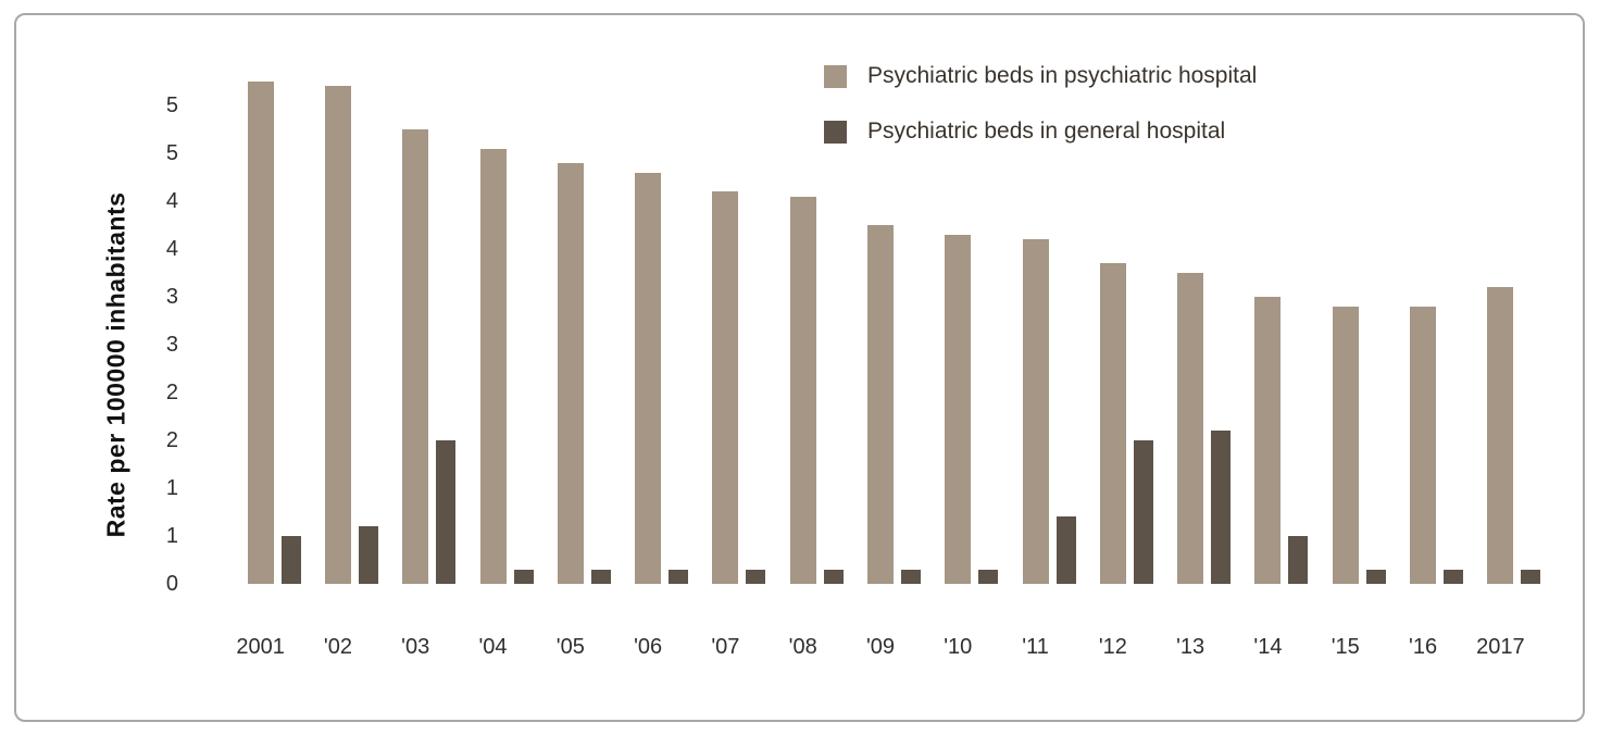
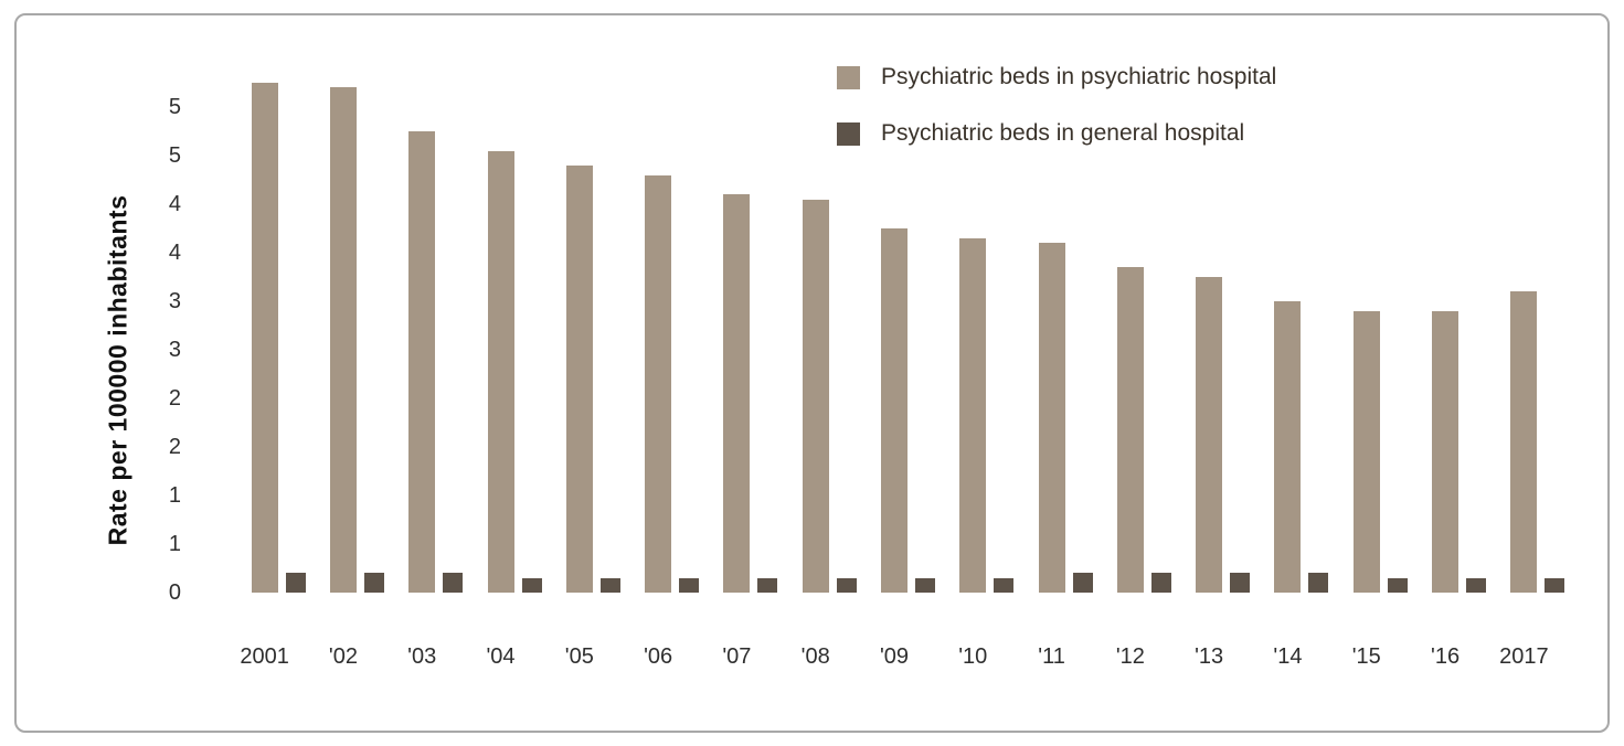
Psychiatric beds in general hospital/2001: 0.5 -> 0.2
Psychiatric beds in general hospital/'02: 0.6 -> 0.2
Psychiatric beds in general hospital/'03: 1.5 -> 0.2
Psychiatric beds in general hospital/'11: 0.7 -> 0.2
Psychiatric beds in general hospital/'12: 1.5 -> 0.2
Psychiatric beds in general hospital/'13: 1.6 -> 0.2
Psychiatric beds in general hospital/'14: 0.5 -> 0.2
